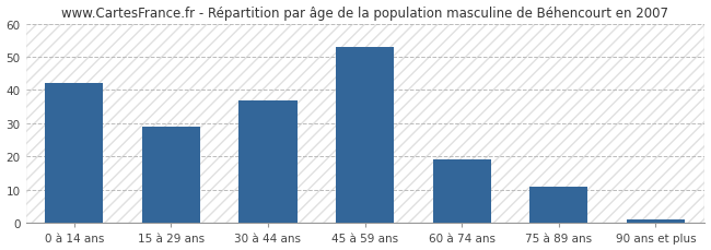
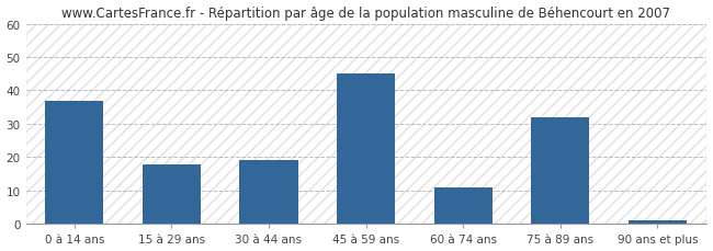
0 à 14 ans: 42 -> 37
15 à 29 ans: 29 -> 18
30 à 44 ans: 37 -> 19
45 à 59 ans: 53 -> 45
60 à 74 ans: 19 -> 11
75 à 89 ans: 11 -> 32
